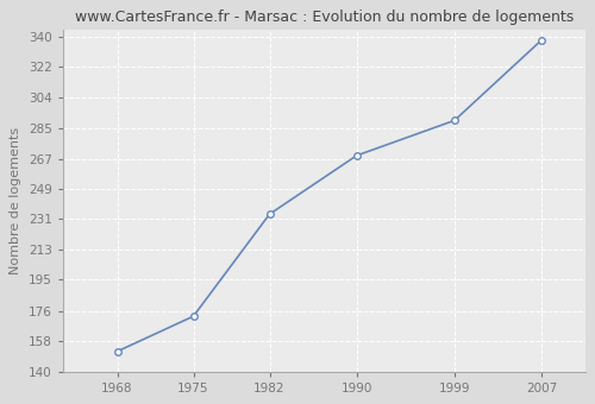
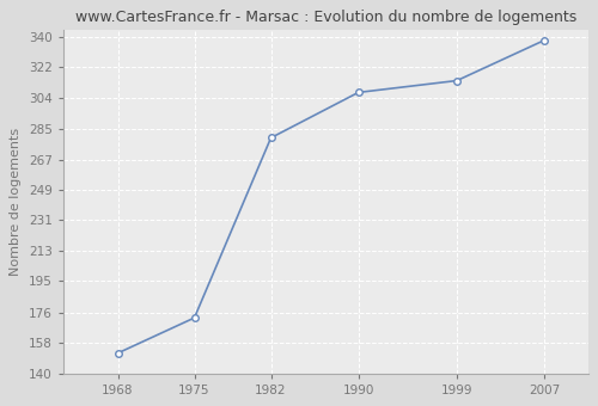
1982: 234 -> 280
1990: 269 -> 307
1999: 290 -> 314
